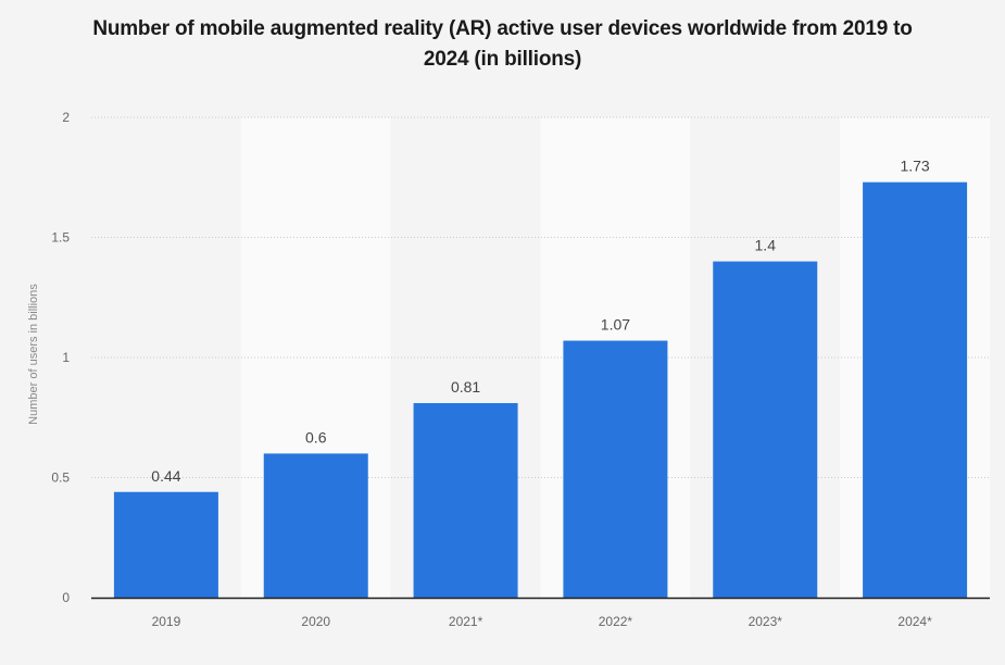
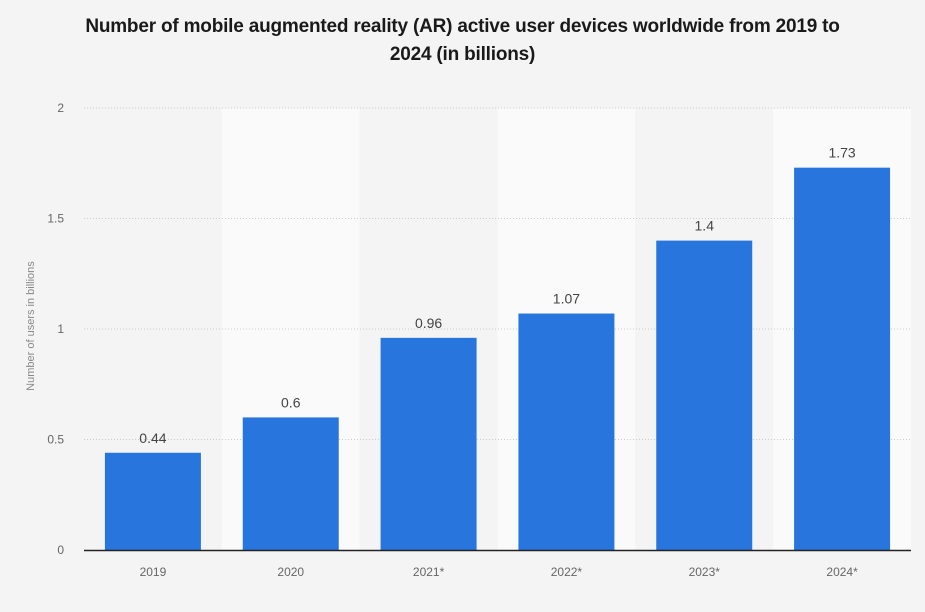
2021*: 0.81 -> 0.96
